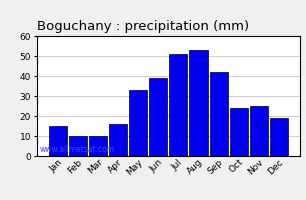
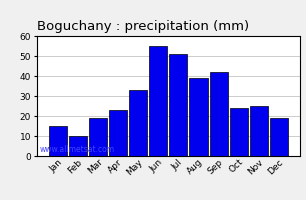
Mar: 10 -> 19
Apr: 16 -> 23
Jun: 39 -> 55
Aug: 53 -> 39
